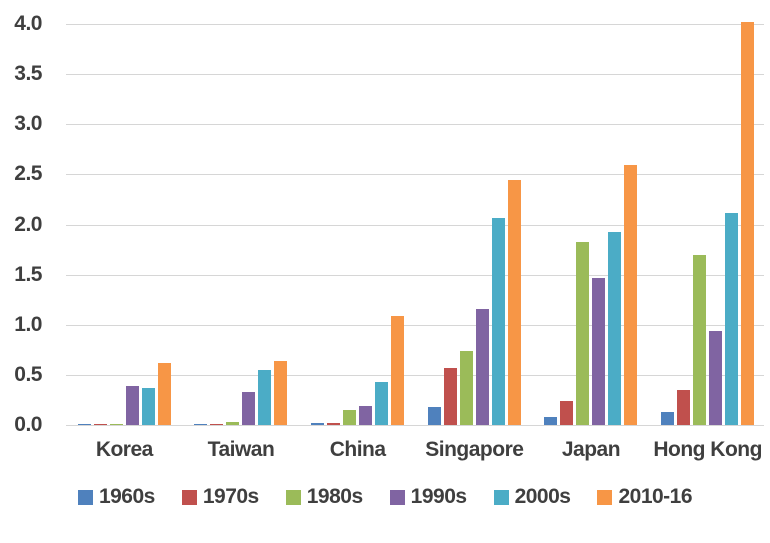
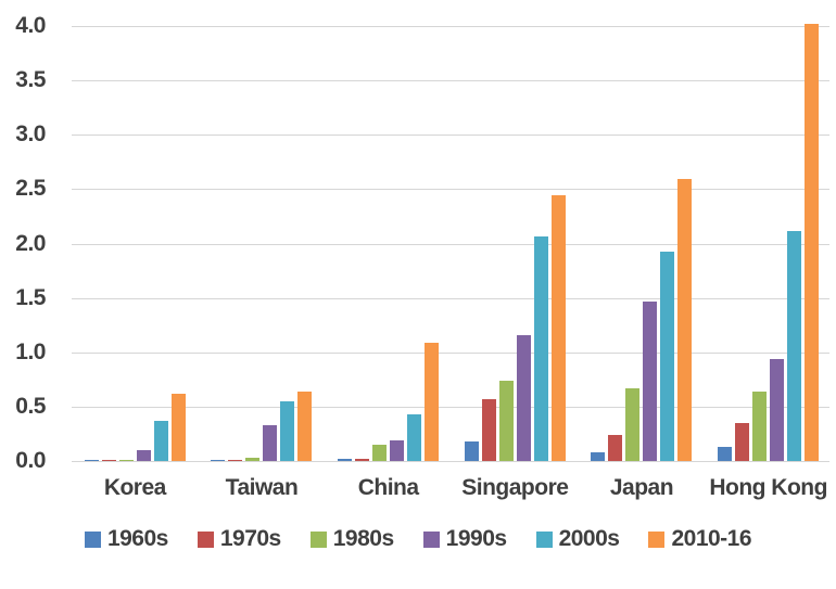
1990s/Korea: 0.39 -> 0.10
1980s/Japan: 1.83 -> 0.67
1980s/Hong Kong: 1.70 -> 0.64
